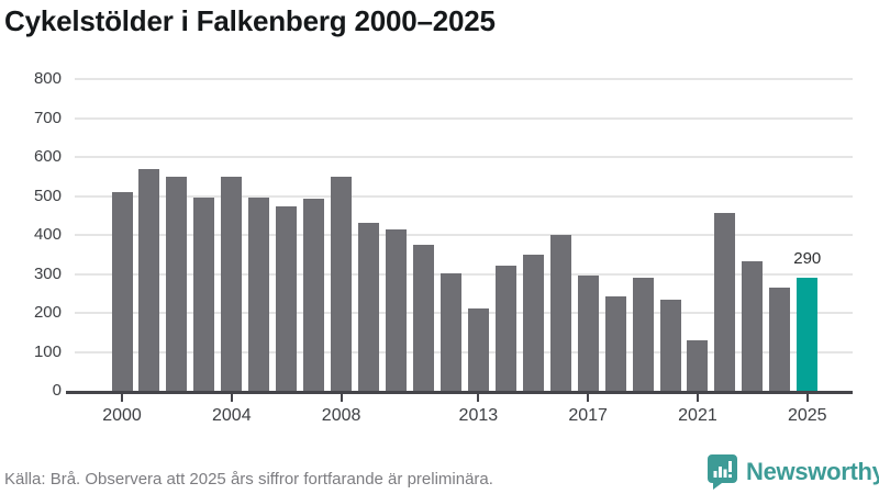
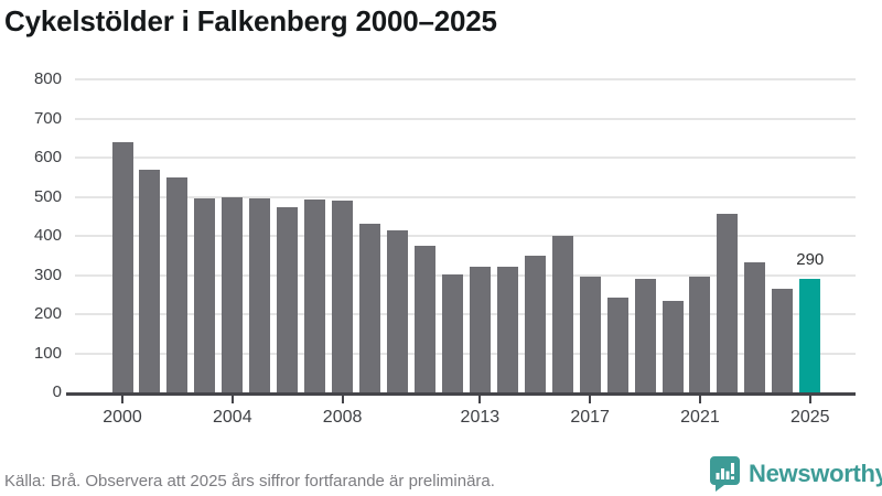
2000: 510 -> 640
2004: 550 -> 500
2008: 550 -> 490
2013: 210 -> 320
2021: 130 -> 300
